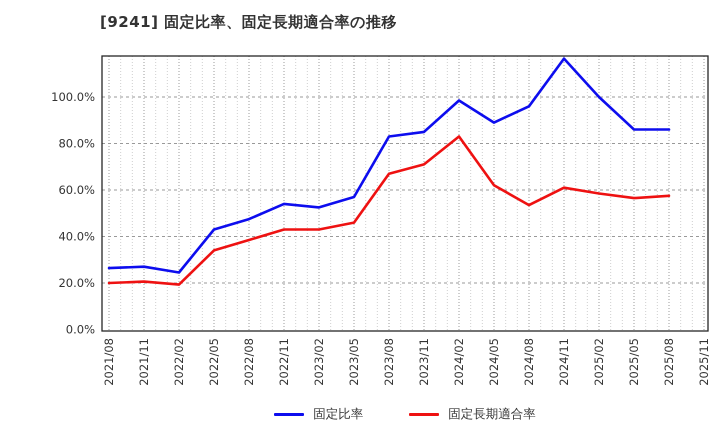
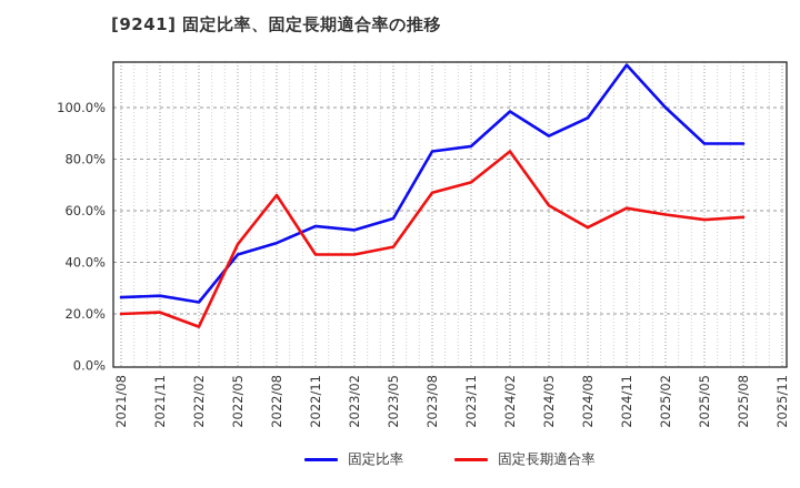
固定長期適合率/2022/02: 19% -> 15%
固定長期適合率/2022/05: 34% -> 47%
固定長期適合率/2022/08: 38% -> 66%
